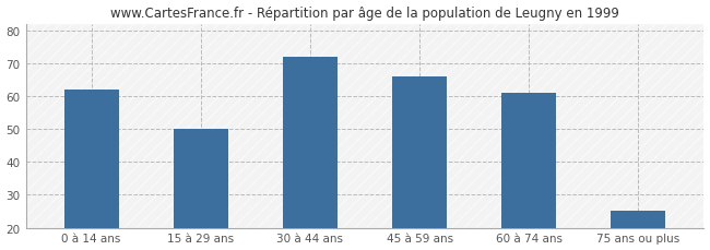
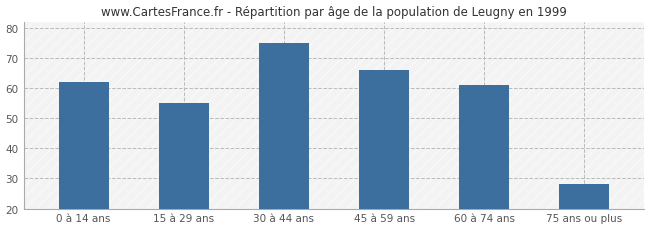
15 à 29 ans: 50 -> 55
30 à 44 ans: 72 -> 75
75 ans ou plus: 25 -> 28
